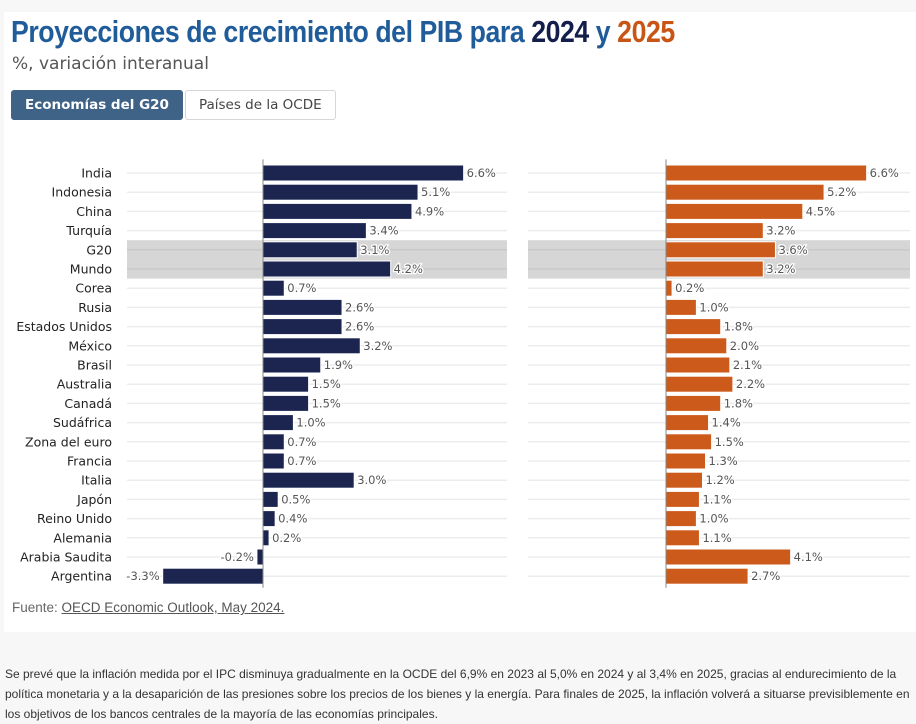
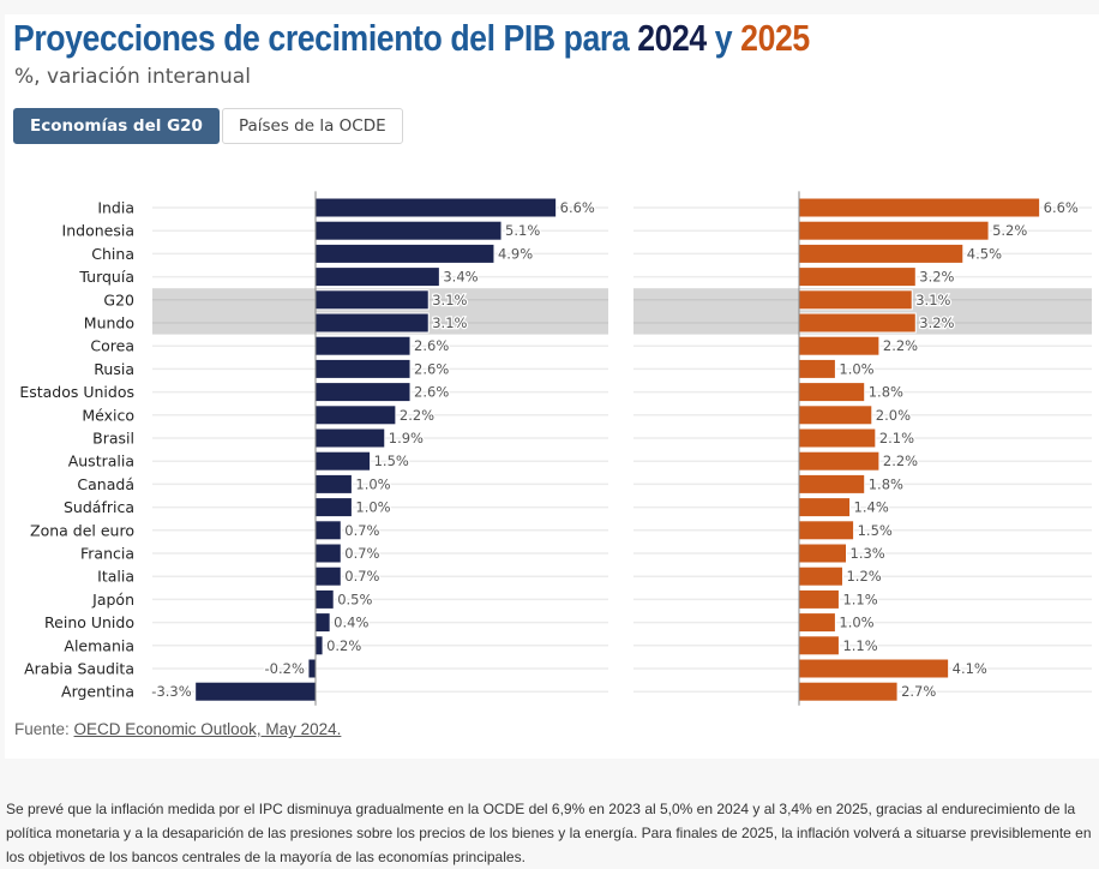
2025/G20: 3.6% -> 3.1%
2024/Mundo: 4.2% -> 3.1%
2024/Corea: 0.7% -> 2.6%
2025/Corea: 0.2% -> 2.2%
2024/México: 3.2% -> 2.2%
2024/Canadá: 1.5% -> 1.0%
2024/Italia: 3.0% -> 0.7%
